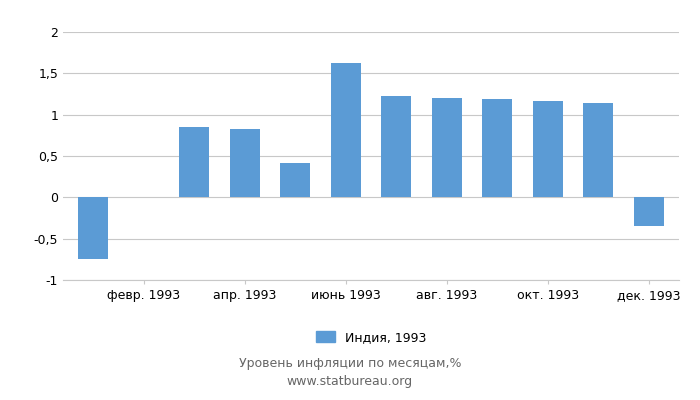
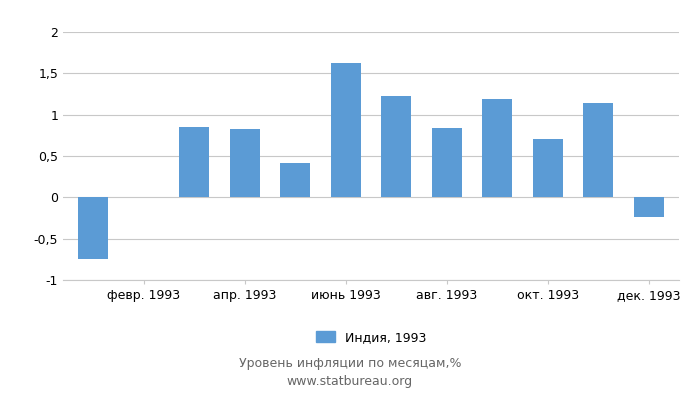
авг. 1993: 1,20 -> 0,84
окт. 1993: 1,16 -> 0,70
дек. 1993: -0,35 -> -0,24
